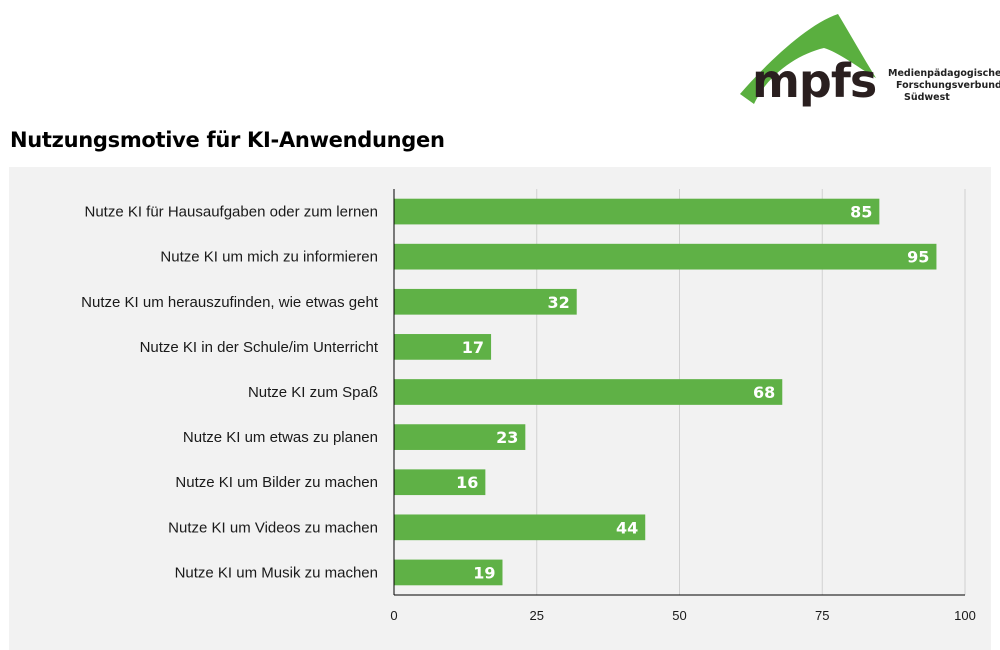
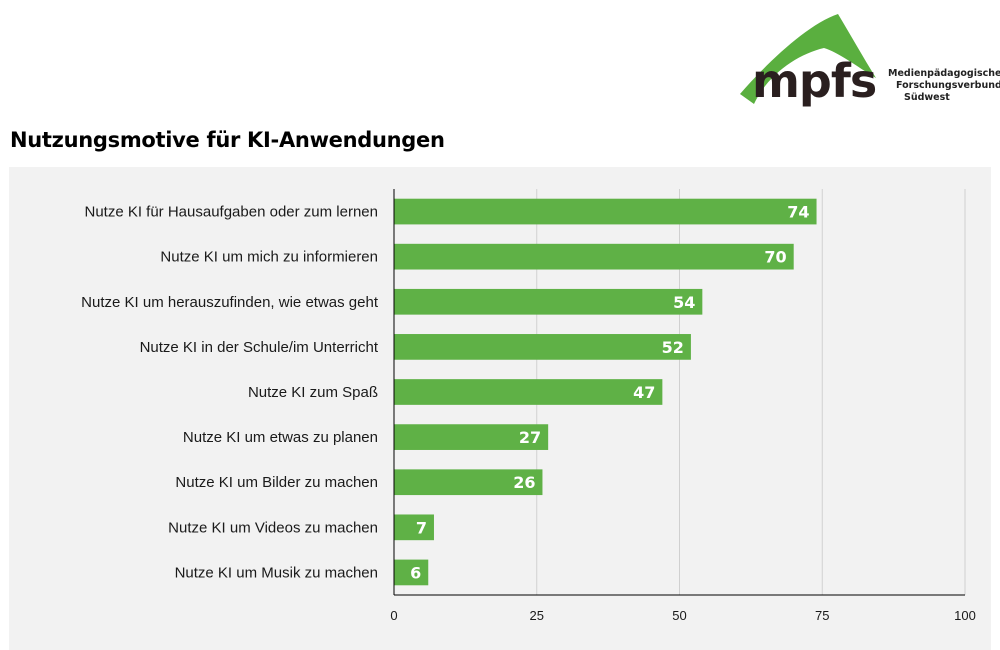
Nutze KI für Hausaufgaben oder zum lernen: 85 -> 74
Nutze KI um mich zu informieren: 95 -> 70
Nutze KI um herauszufinden, wie etwas geht: 32 -> 54
Nutze KI in der Schule/im Unterricht: 17 -> 52
Nutze KI zum Spaß: 68 -> 47
Nutze KI um etwas zu planen: 23 -> 27
Nutze KI um Bilder zu machen: 16 -> 26
Nutze KI um Videos zu machen: 44 -> 7
Nutze KI um Musik zu machen: 19 -> 6
